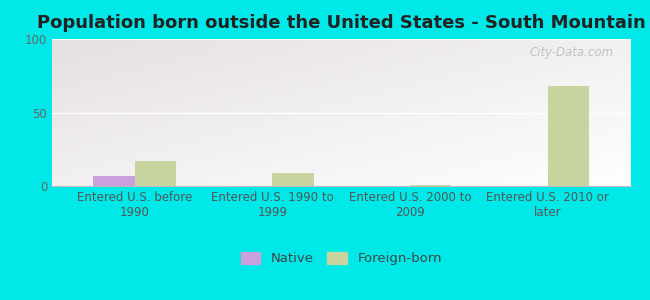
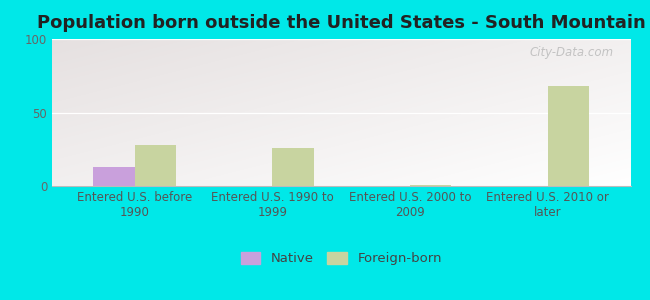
Native/Entered U.S. before 1990: 7 -> 13
Foreign-born/Entered U.S. before 1990: 17 -> 28
Foreign-born/Entered U.S. 1990 to 1999: 9 -> 26
